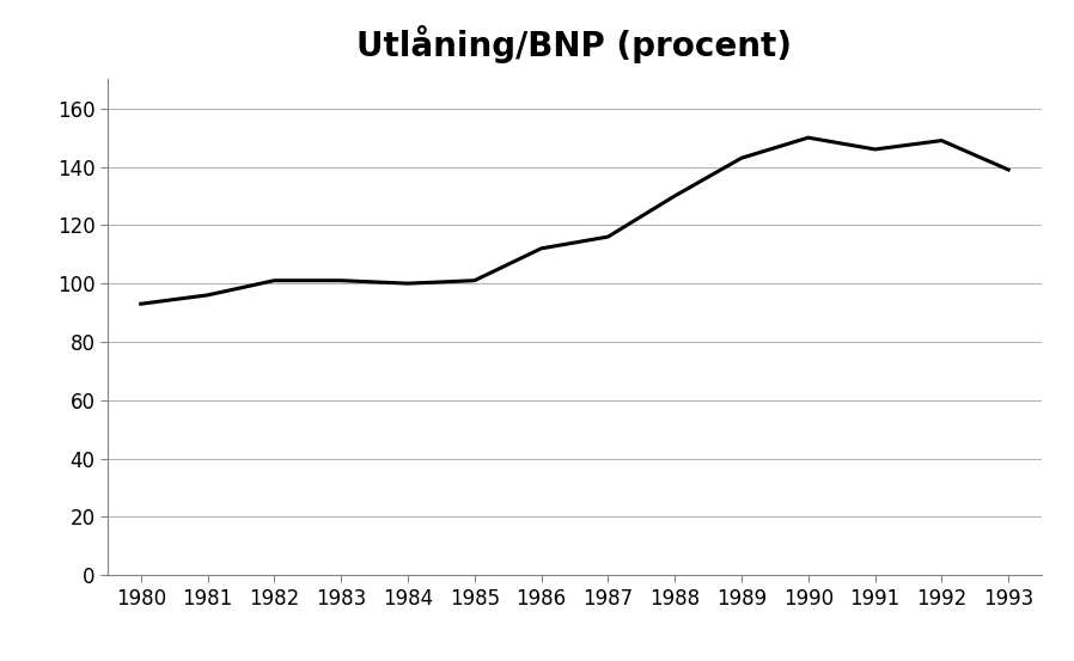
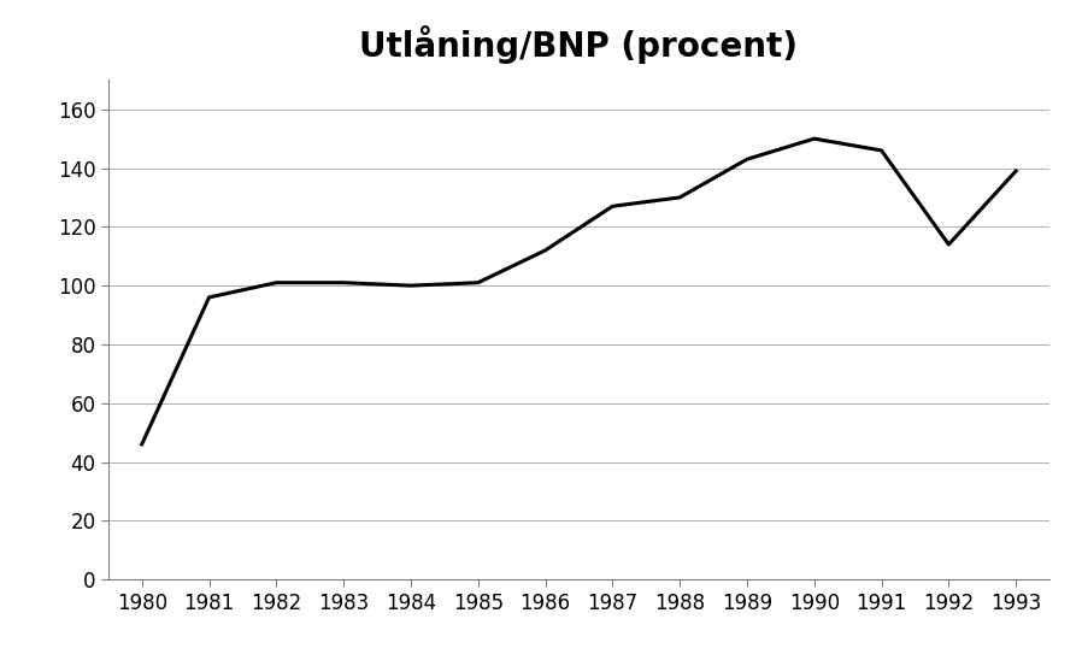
1980: 93 -> 46
1987: 116 -> 127
1992: 149 -> 114
